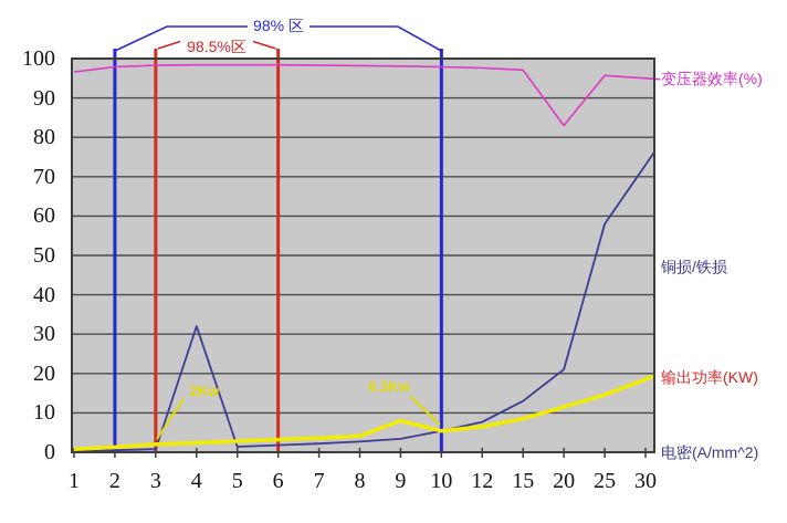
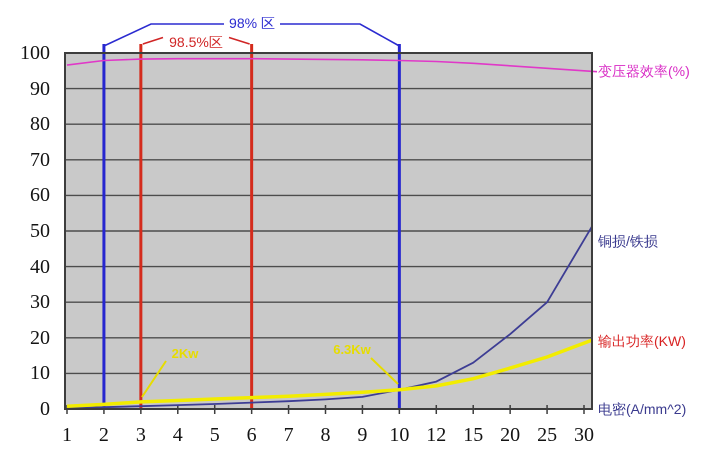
铜损/铁损/4: 32 -> 1
输出功率(KW)/9: 8 -> 5
变压器效率(%)/20: 83 -> 96
铜损/铁损/25: 58 -> 30
铜损/铁损/30: 73 -> 48
